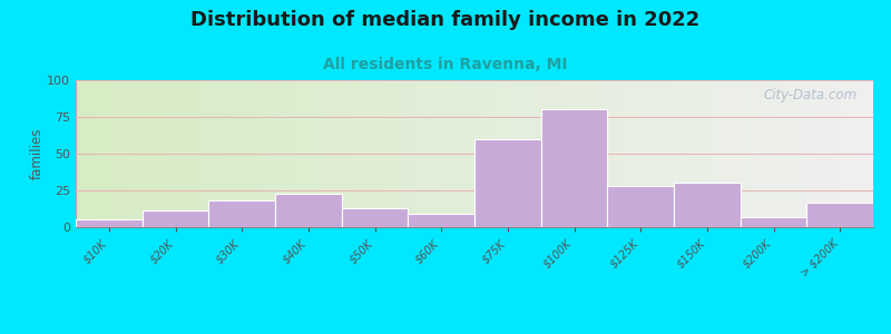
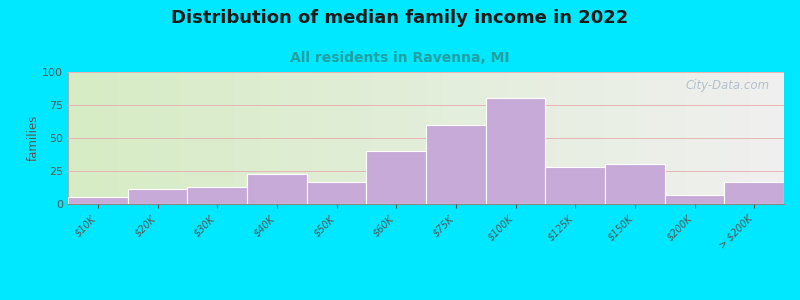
$30K: 18 -> 13
$50K: 13 -> 17
$60K: 9 -> 40
